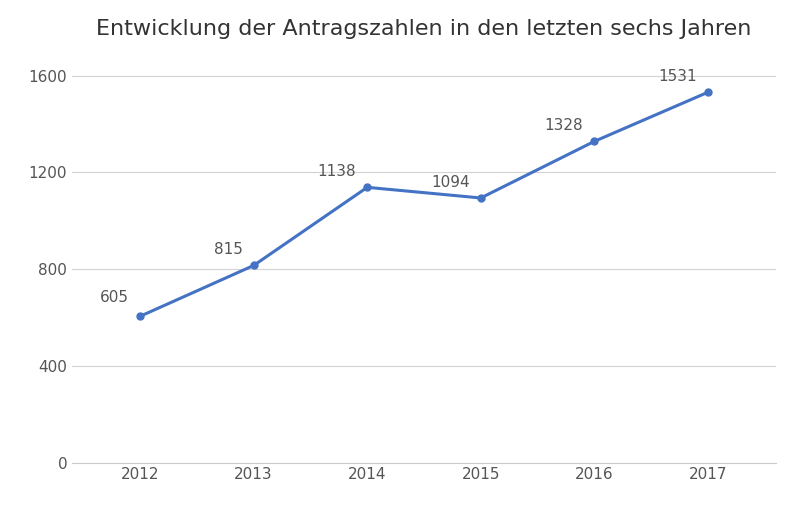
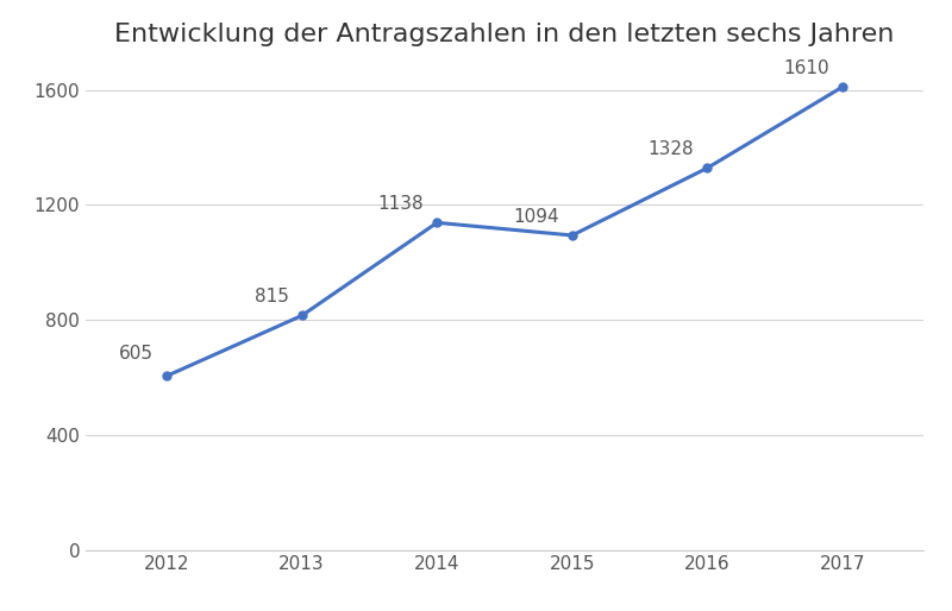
2017: 1531 -> 1610
